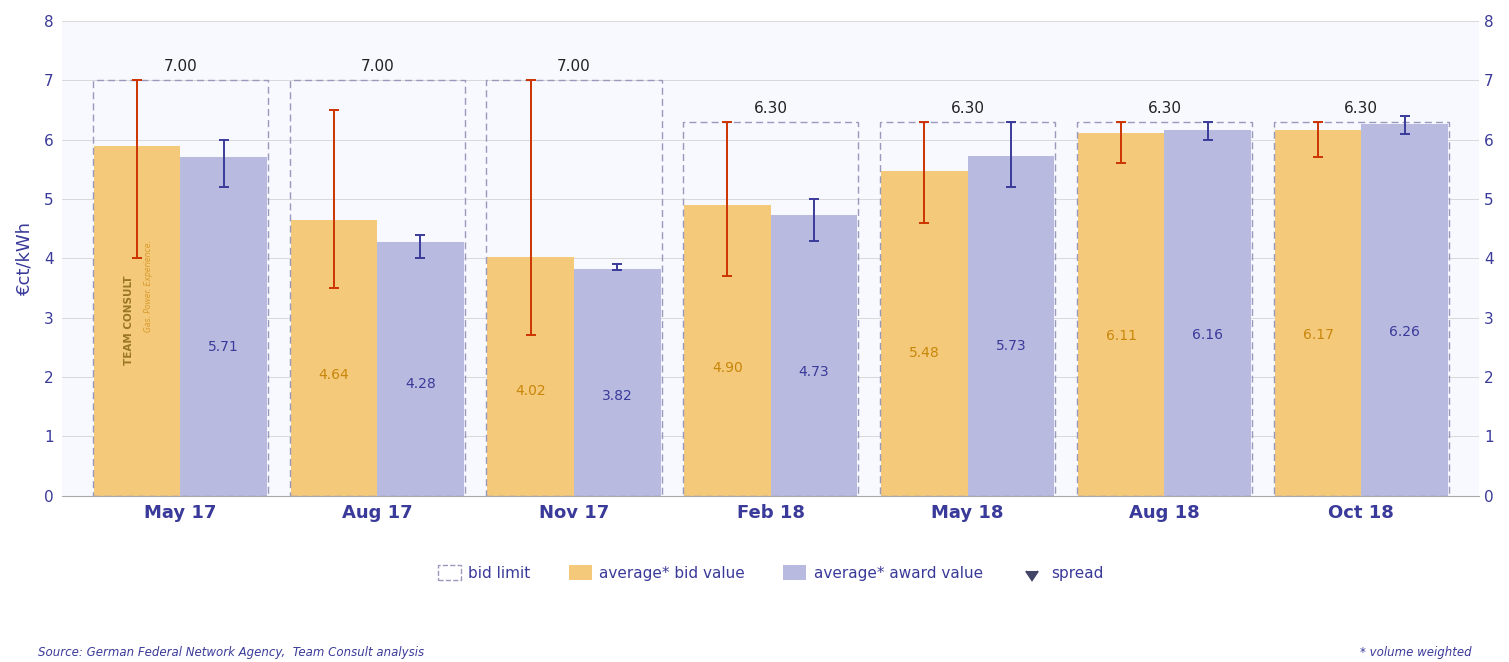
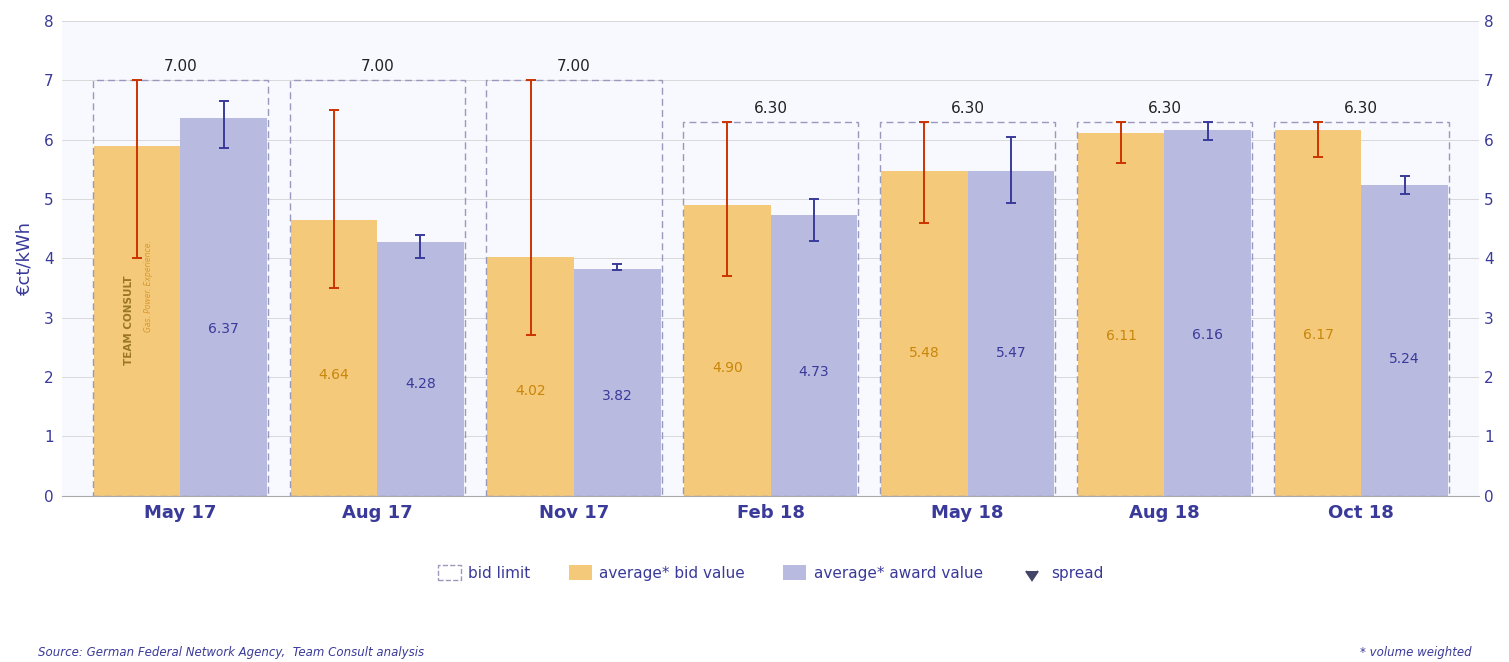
average* award value/May 17: 5.71 -> 6.37
average* award value/May 18: 5.73 -> 5.47
average* award value/Oct 18: 6.26 -> 5.24
